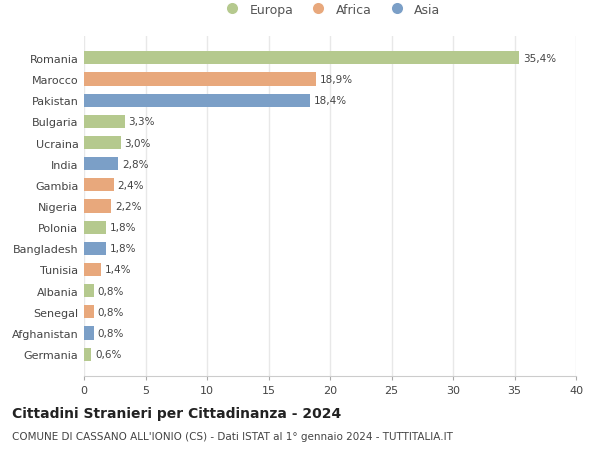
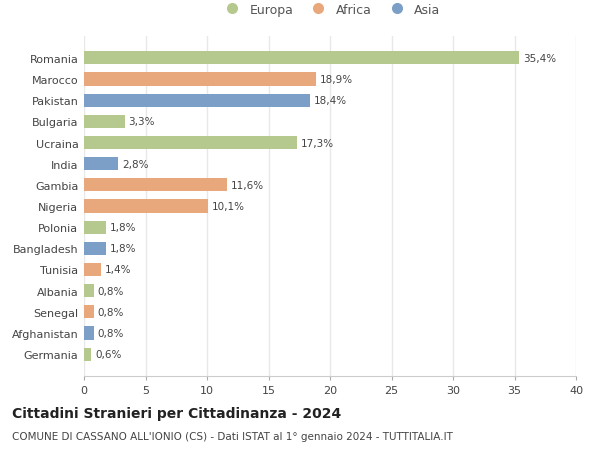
Ucraina: 3,0% -> 17,3%
Gambia: 2,4% -> 11,6%
Nigeria: 2,2% -> 10,1%
